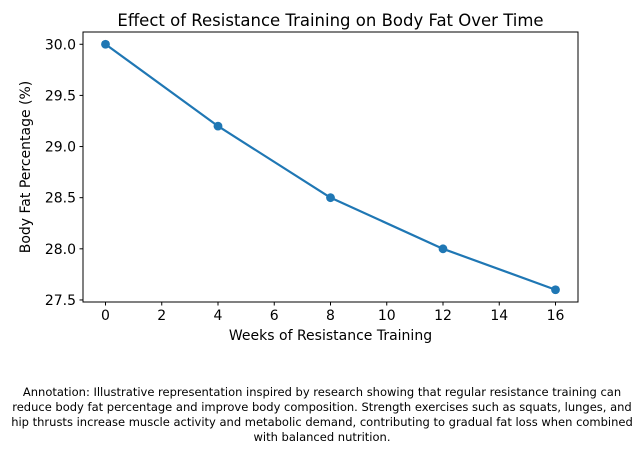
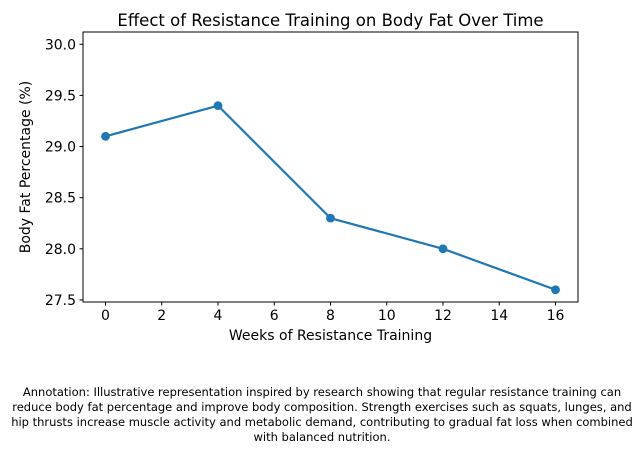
0: 30.0 -> 29.1
4: 29.2 -> 29.4
8: 28.5 -> 28.3
